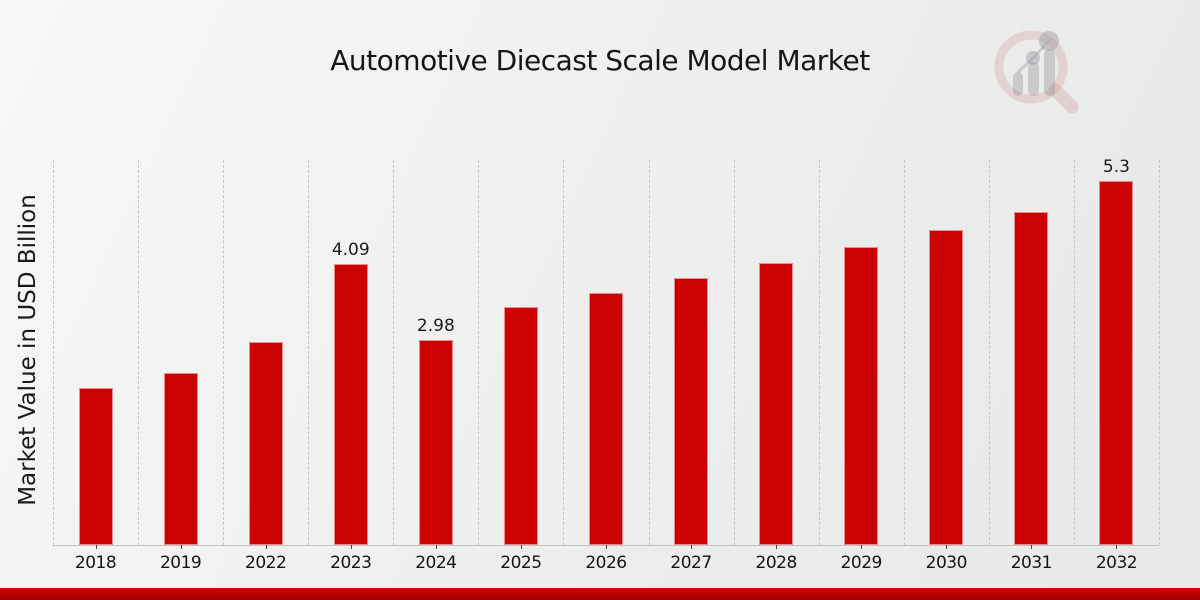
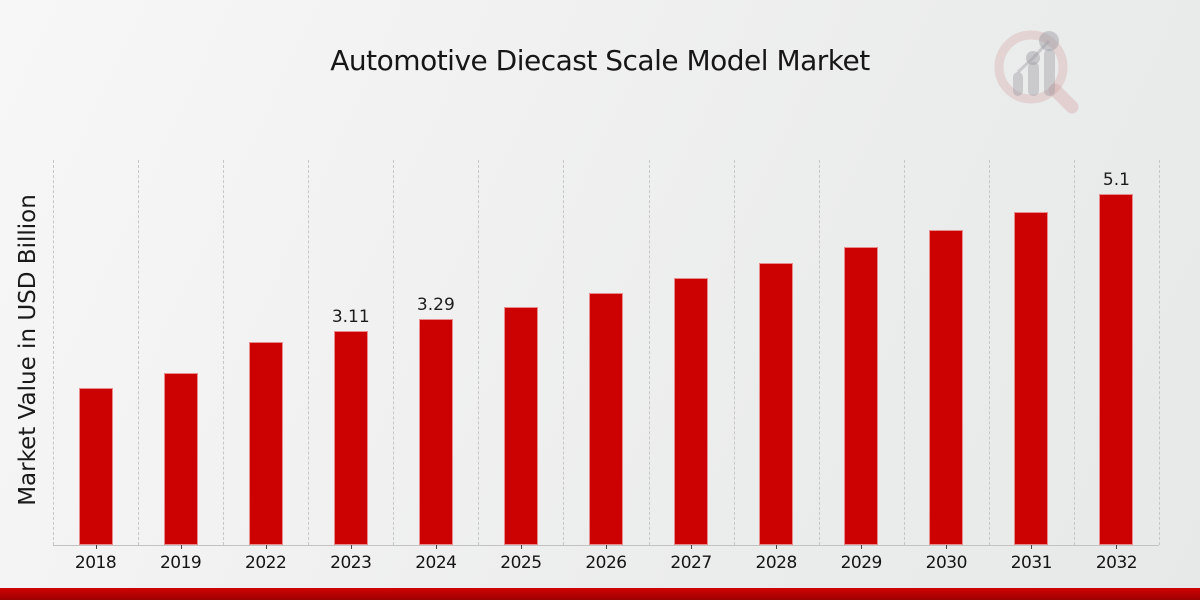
2023: 4.09 -> 3.11
2024: 2.98 -> 3.29
2032: 5.3 -> 5.1
